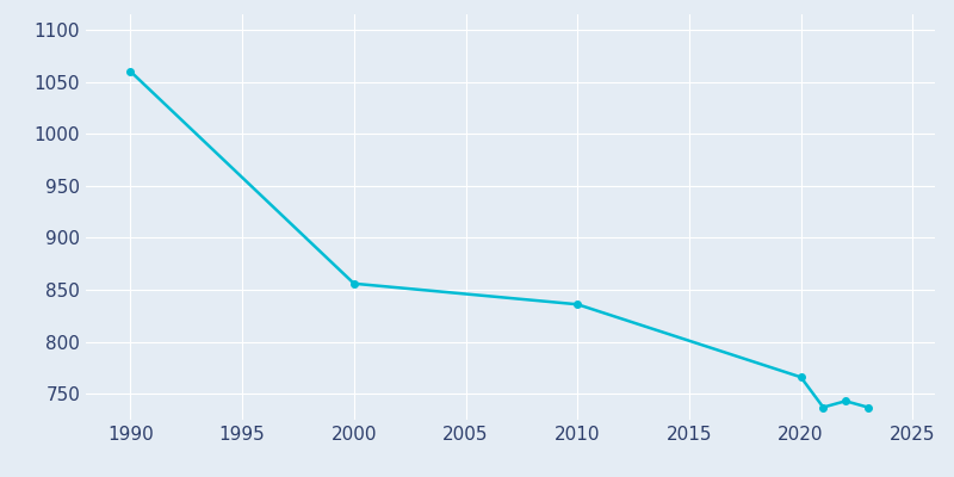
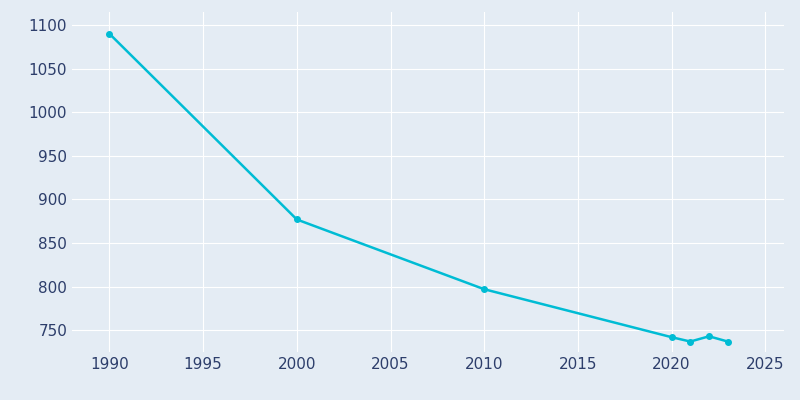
1990: 1060 -> 1090
2000: 856 -> 877
2010: 836 -> 797
2020: 766 -> 742
